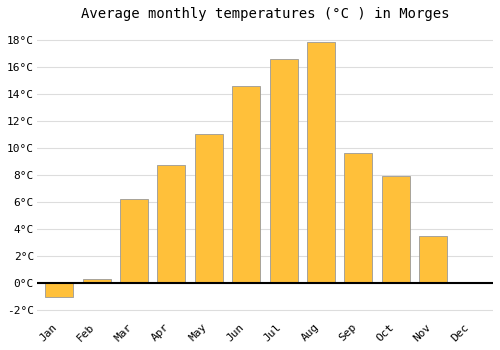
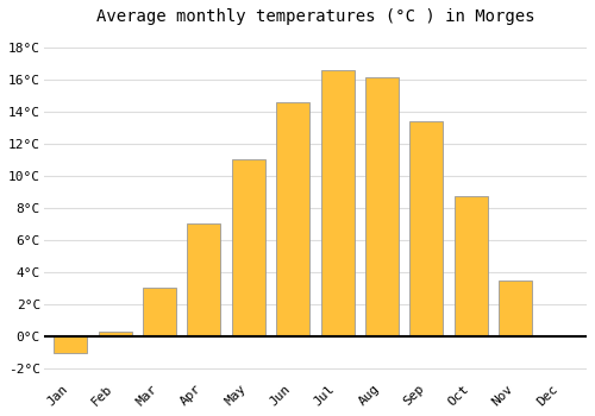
Mar: 6.2°C -> 3.0°C
Apr: 8.7°C -> 7.0°C
Aug: 17.8°C -> 16.1°C
Sep: 9.6°C -> 13.4°C
Oct: 7.9°C -> 8.7°C
